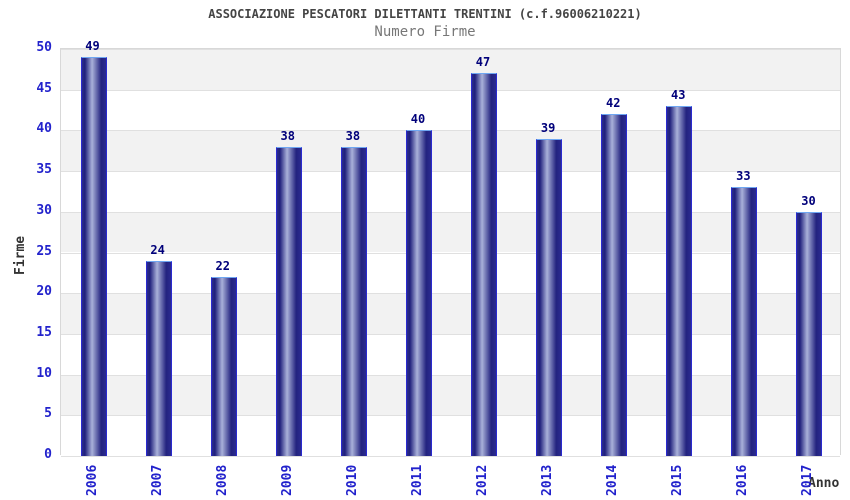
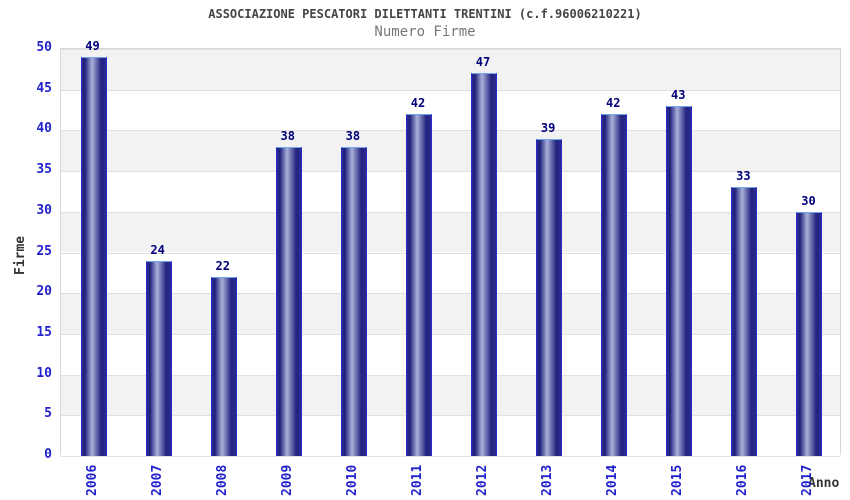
2011: 40 -> 42
